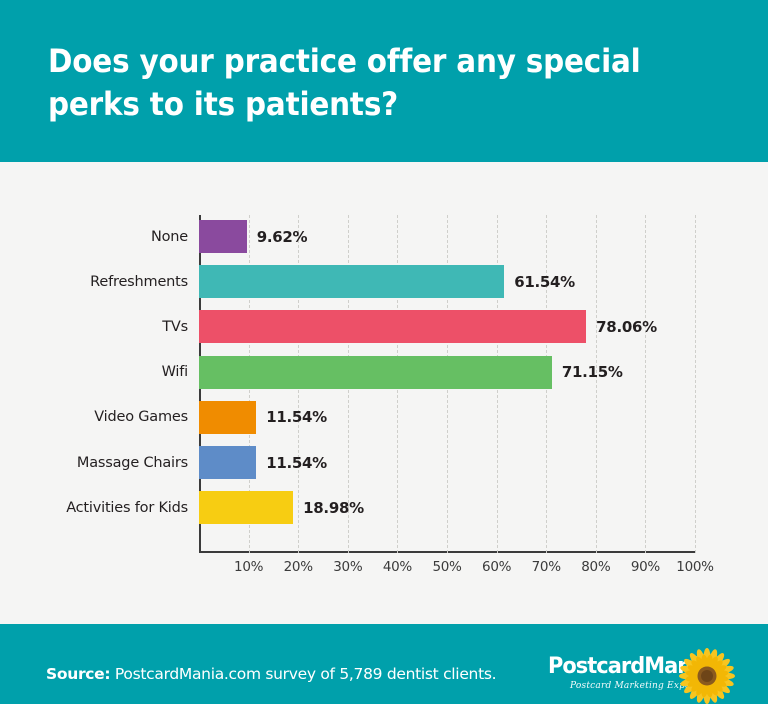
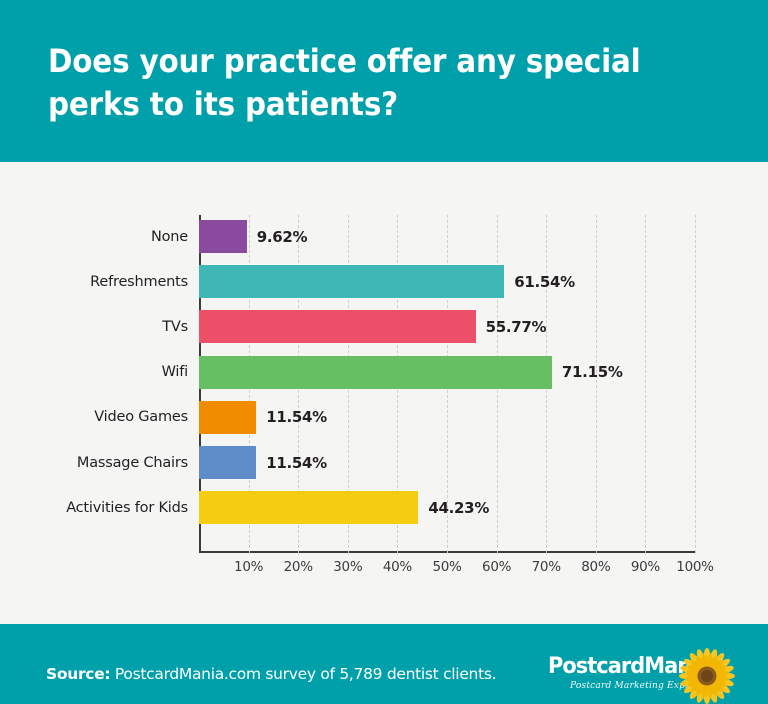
TVs: 78.06% -> 55.77%
Activities for Kids: 18.98% -> 44.23%
